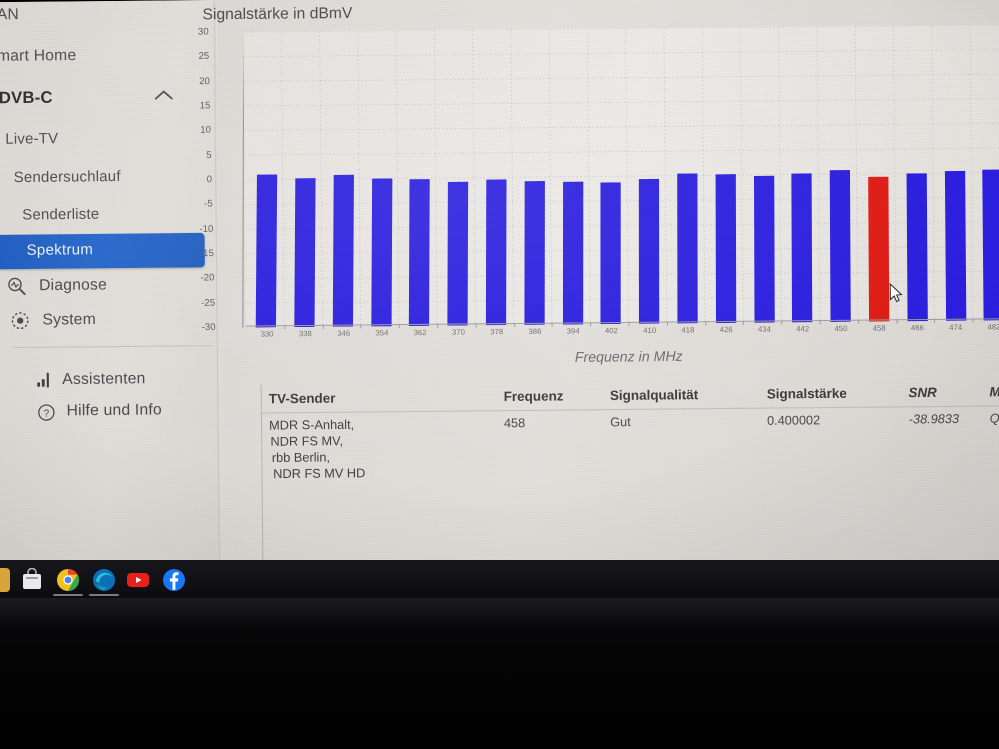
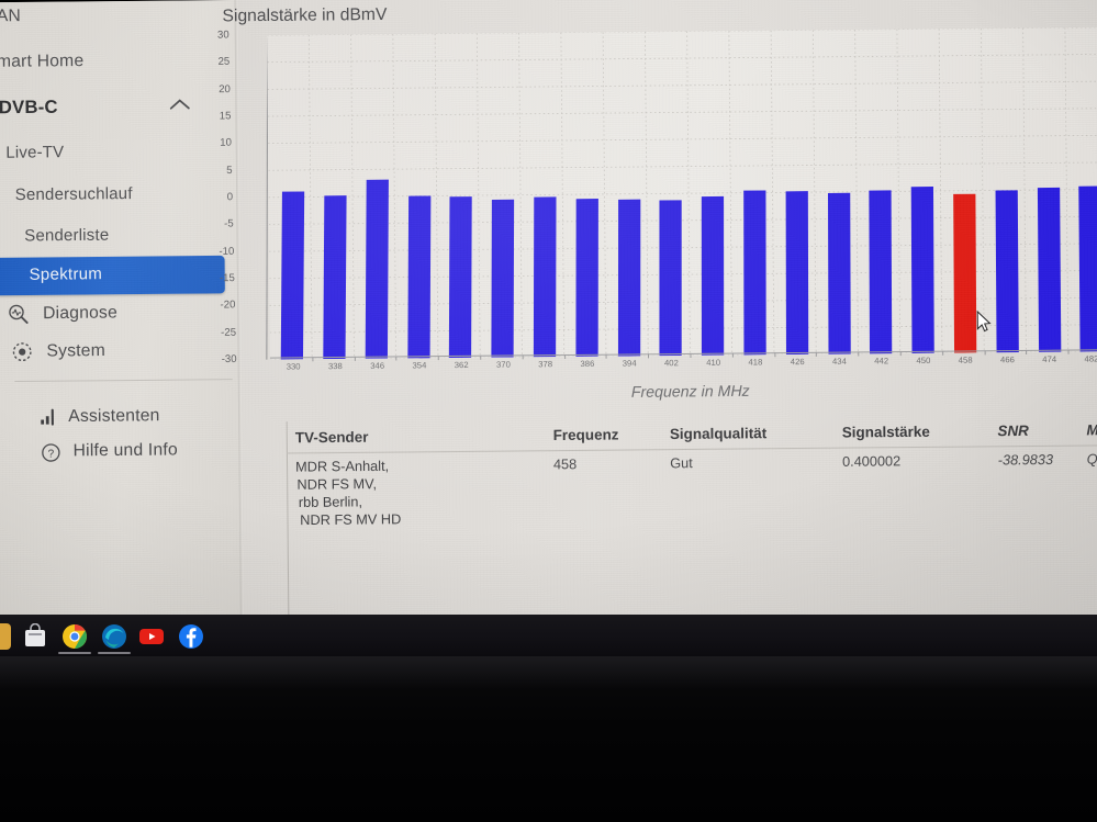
346: 1 -> 3
